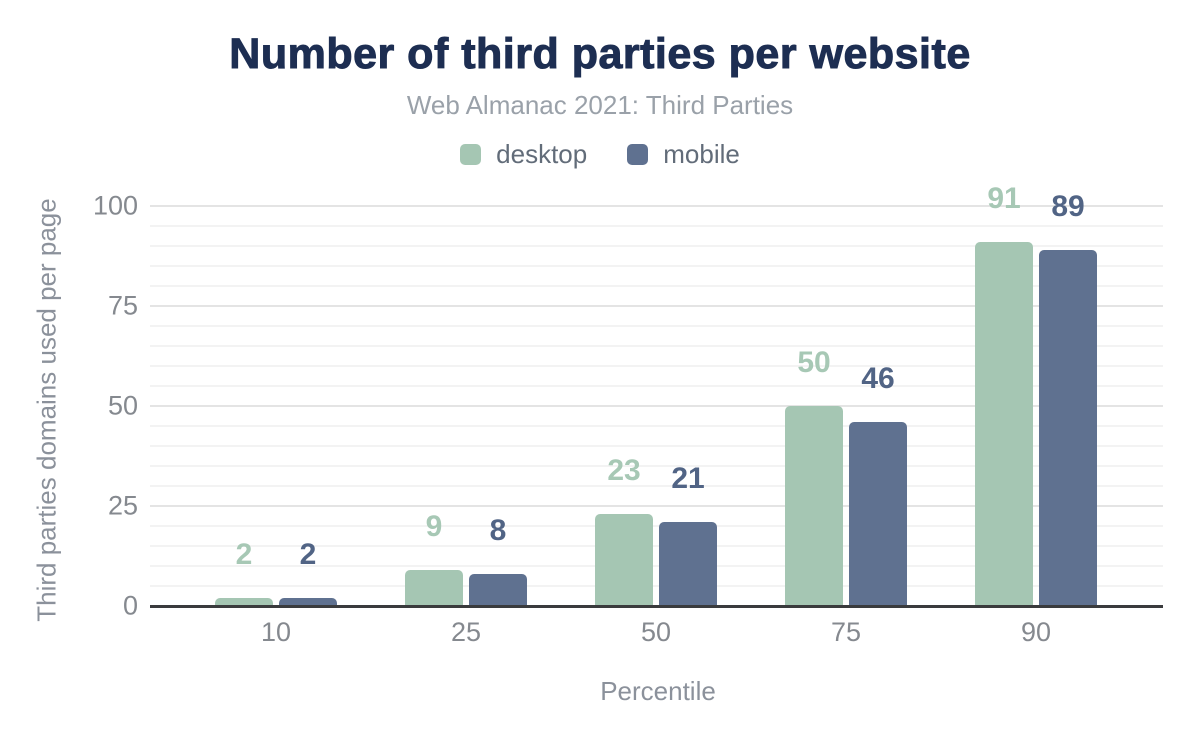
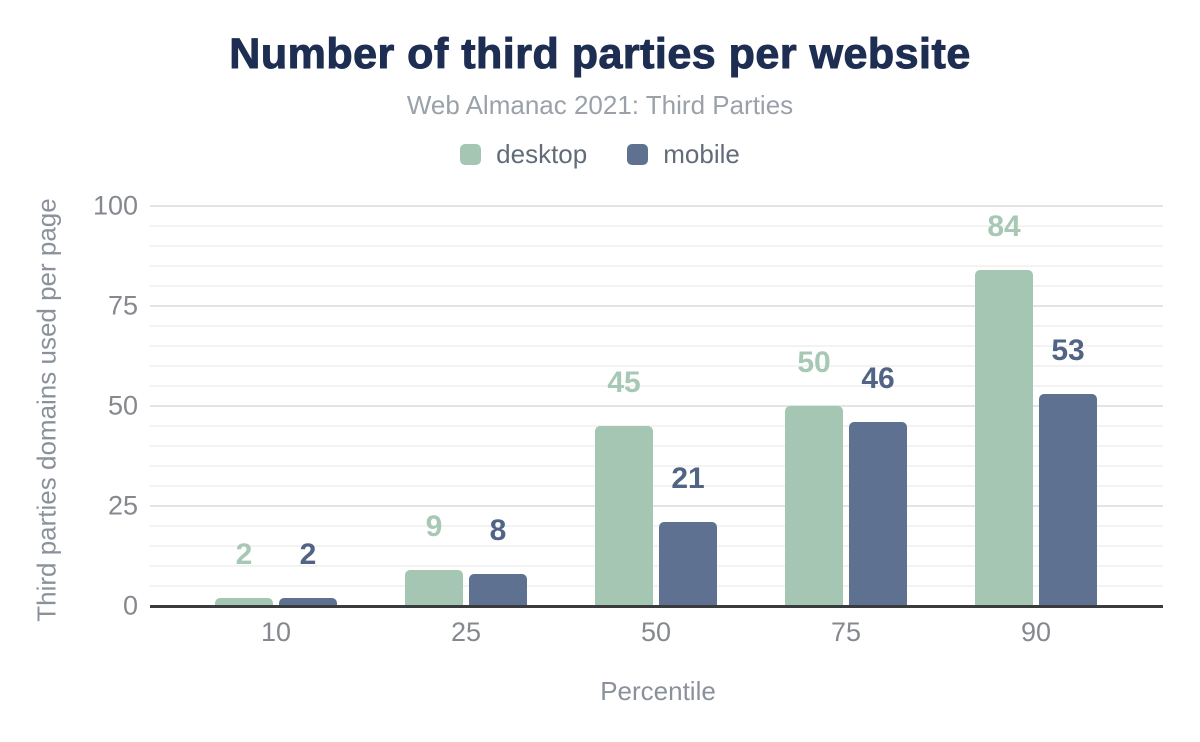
desktop/50: 23 -> 45
desktop/90: 91 -> 84
mobile/90: 89 -> 53
